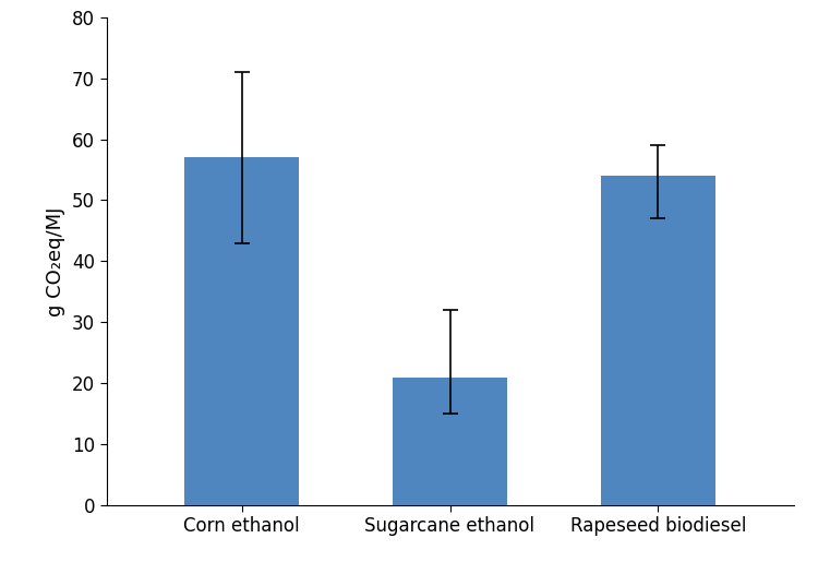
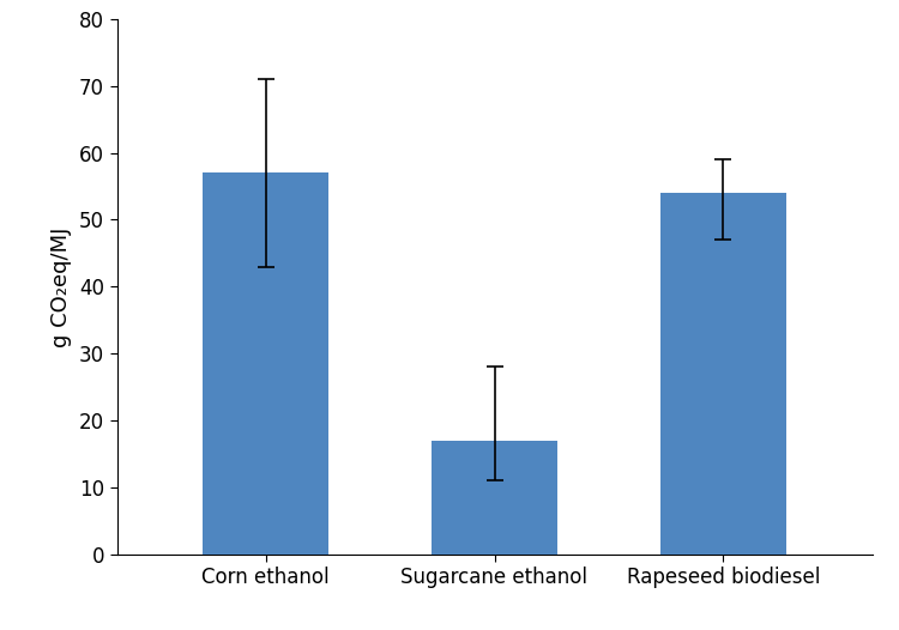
Sugarcane ethanol: 21 -> 17
